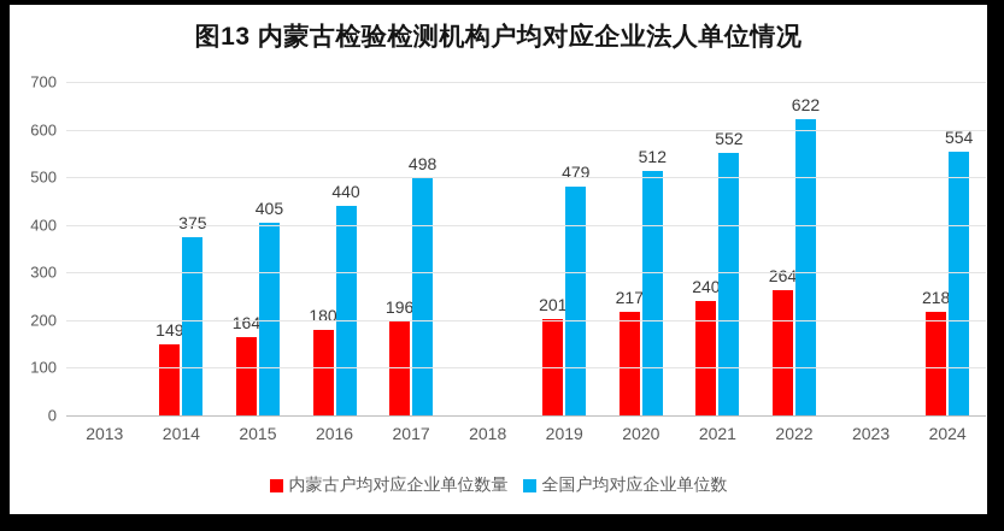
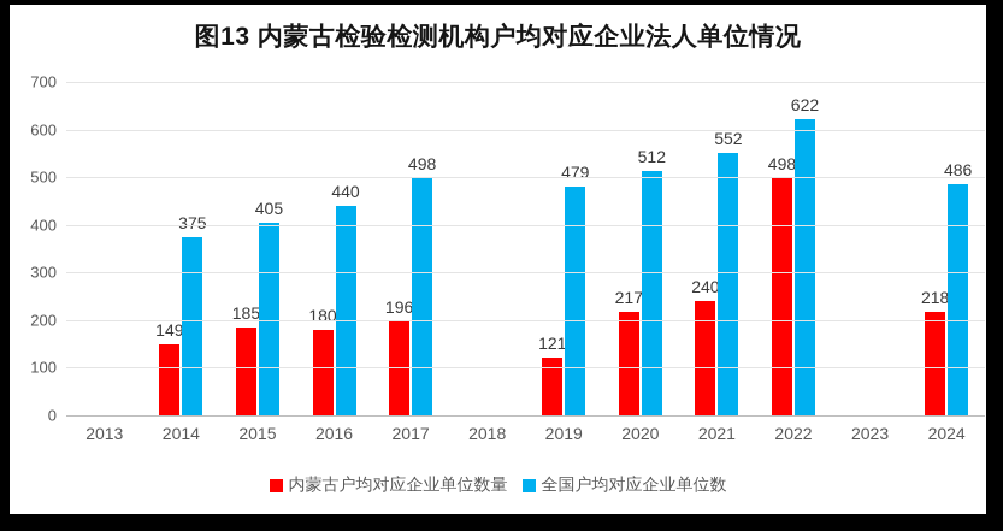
内蒙古户均对应企业单位数量/2015: 164 -> 185
内蒙古户均对应企业单位数量/2019: 201 -> 121
内蒙古户均对应企业单位数量/2022: 264 -> 498
全国户均对应企业单位数/2024: 554 -> 486
